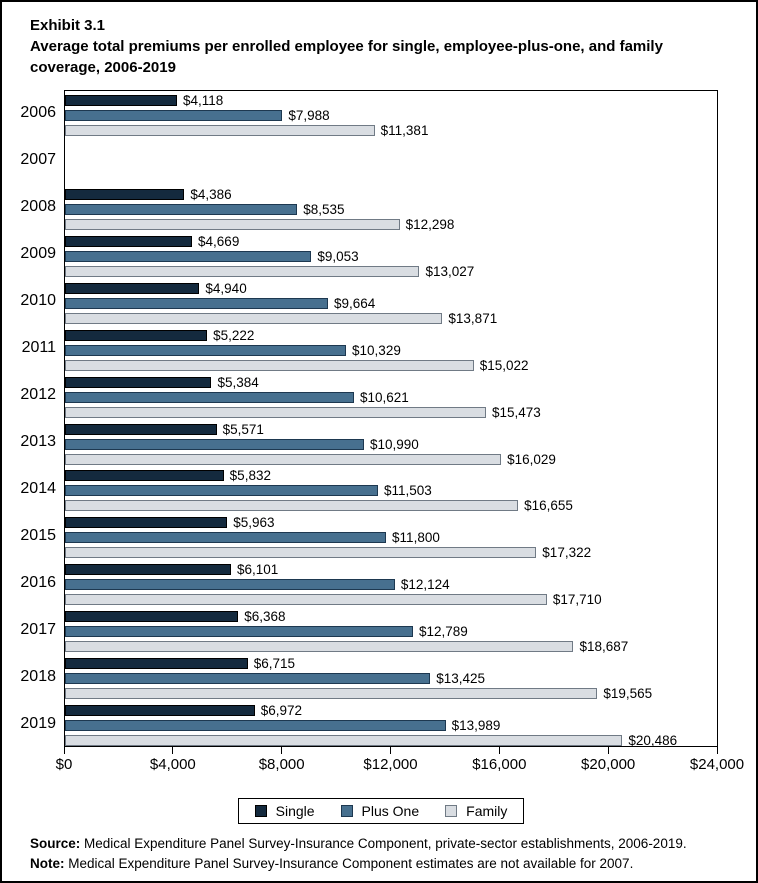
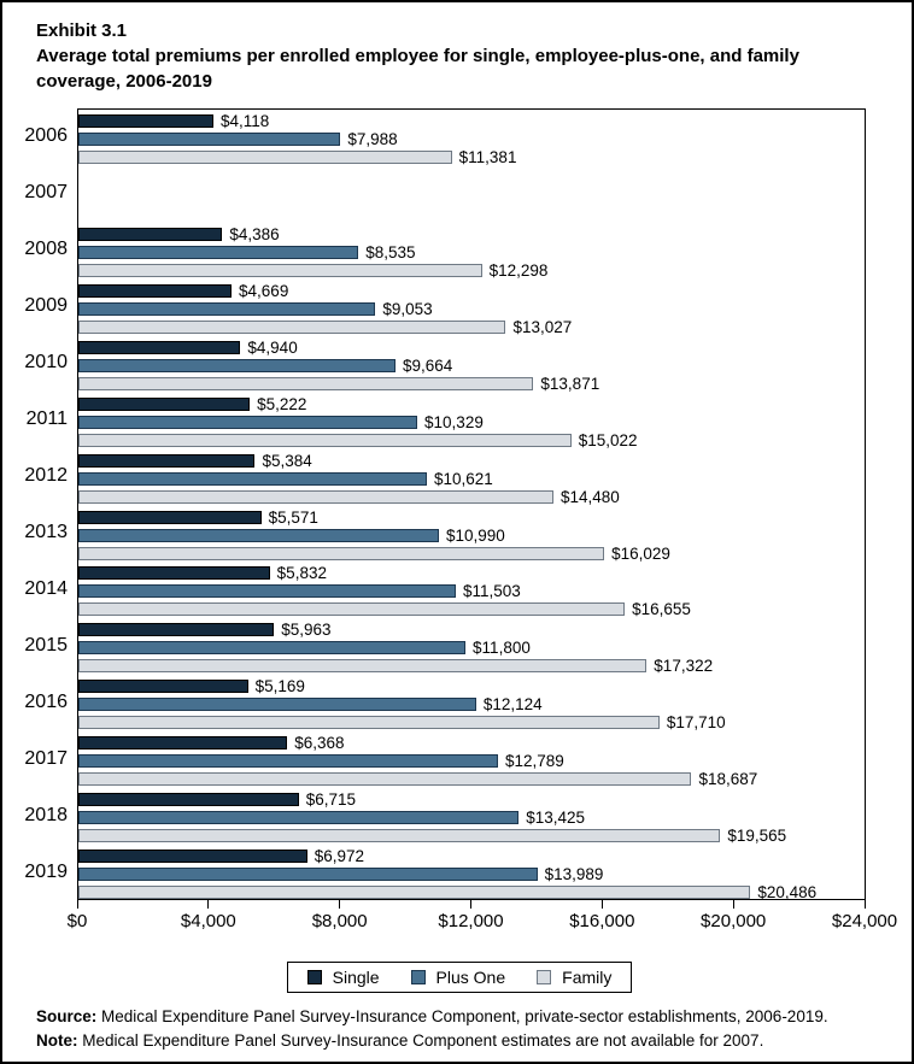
Family/2012: $15,473 -> $14,480
Single/2016: $6,101 -> $5,169
